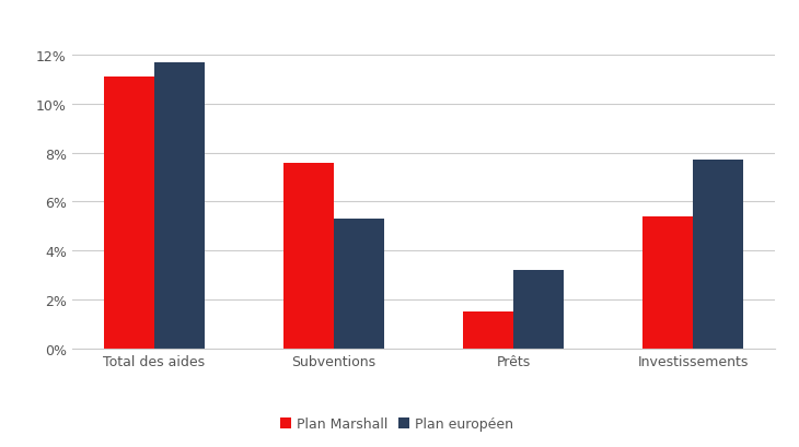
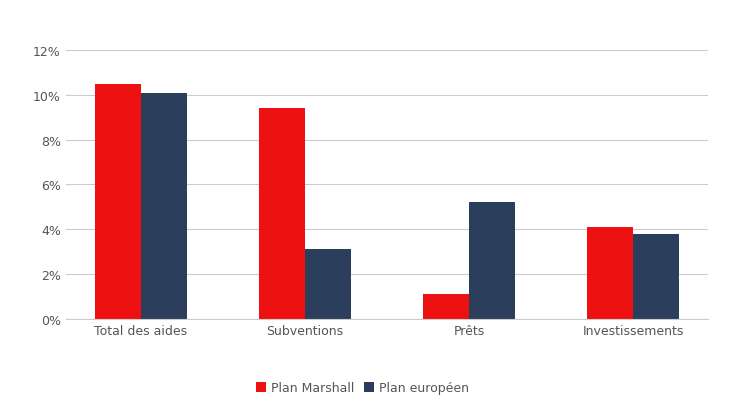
Plan Marshall/Total des aides: 11.1% -> 10.5%
Plan européen/Total des aides: 11.7% -> 10.1%
Plan Marshall/Subventions: 7.6% -> 9.4%
Plan européen/Subventions: 5.3% -> 3.1%
Plan Marshall/Prêts: 1.5% -> 1.1%
Plan européen/Prêts: 3.2% -> 5.2%
Plan Marshall/Investissements: 5.4% -> 4.1%
Plan européen/Investissements: 7.7% -> 3.8%
